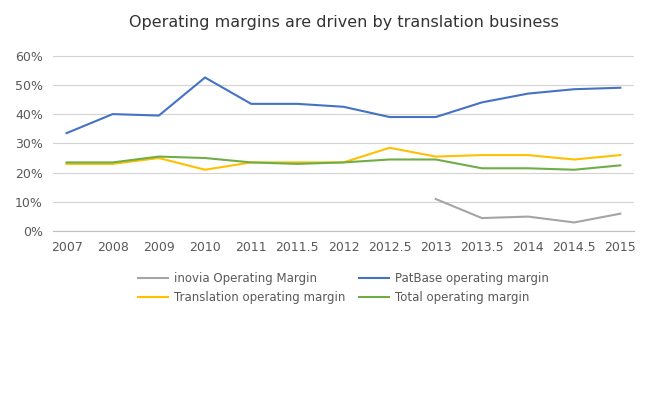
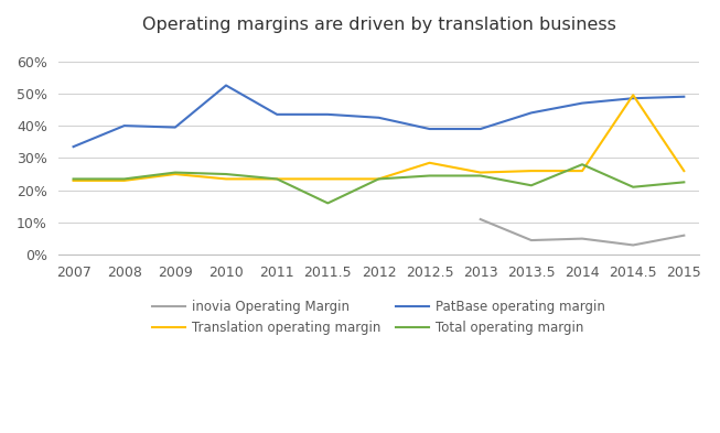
Translation operating margin/2010: 21.0% -> 23.5%
Total operating margin/2011.5: 23.0% -> 16.0%
Total operating margin/2014: 21.5% -> 28.0%
Translation operating margin/2014.5: 24.5% -> 49.5%
